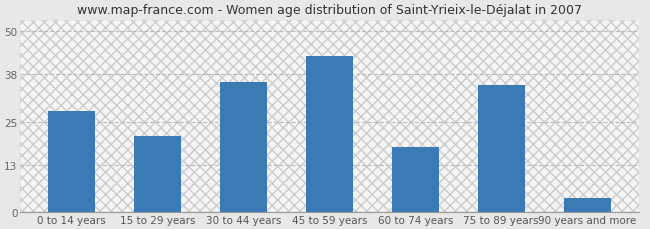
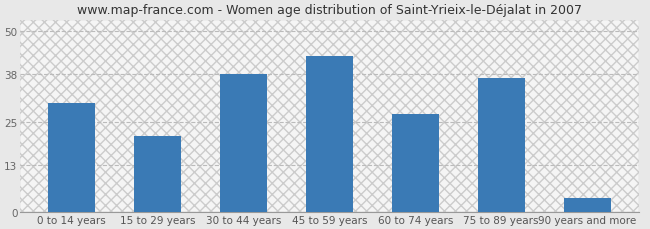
0 to 14 years: 28 -> 30
30 to 44 years: 36 -> 38
60 to 74 years: 18 -> 27
75 to 89 years: 35 -> 37
